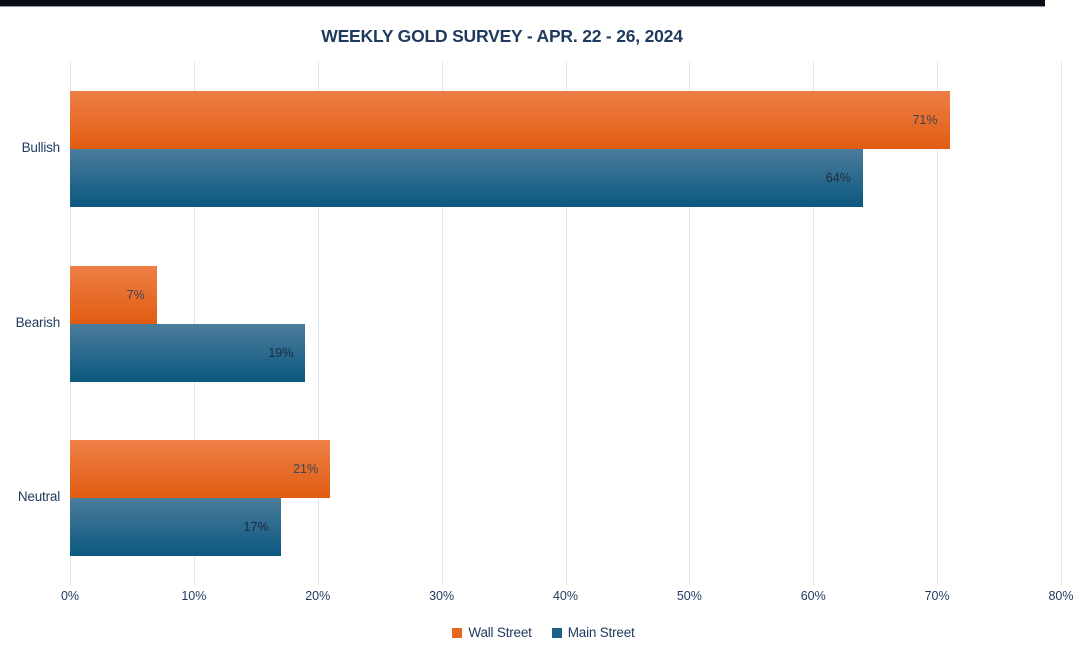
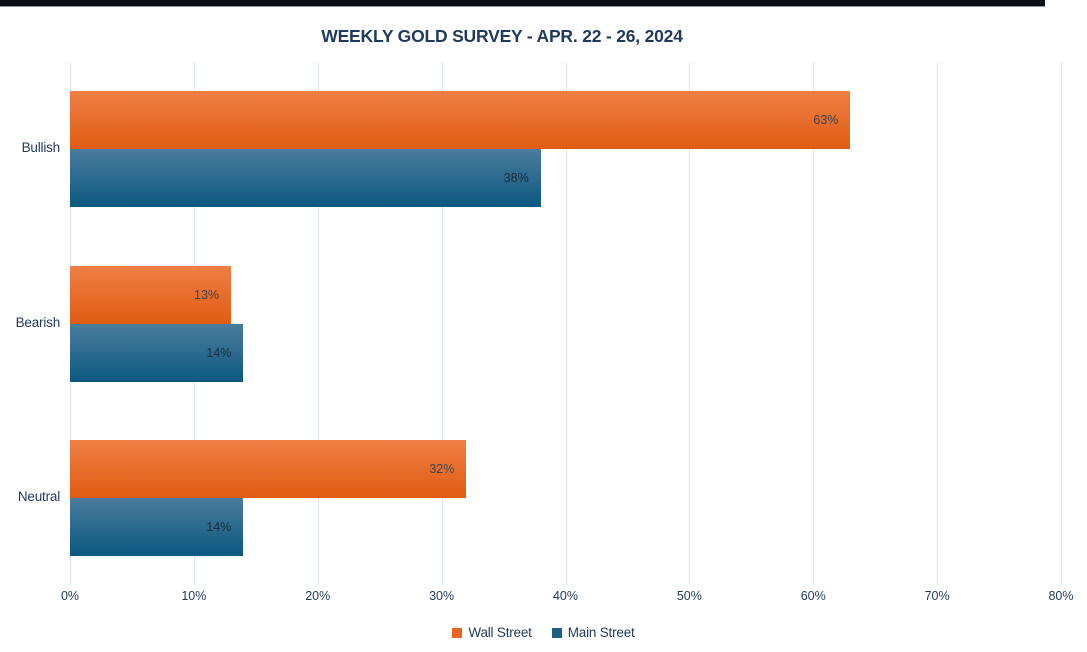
Wall Street/Bullish: 71% -> 63%
Main Street/Bullish: 64% -> 38%
Wall Street/Bearish: 7% -> 13%
Main Street/Bearish: 19% -> 14%
Wall Street/Neutral: 21% -> 32%
Main Street/Neutral: 17% -> 14%
